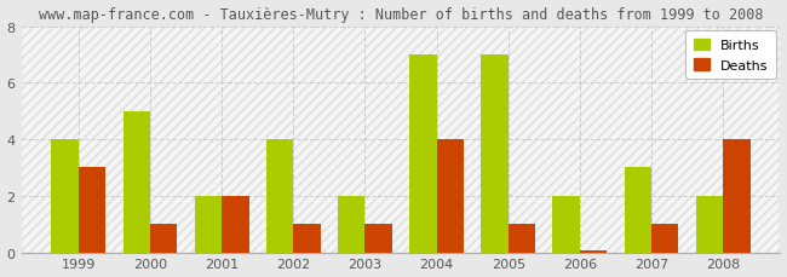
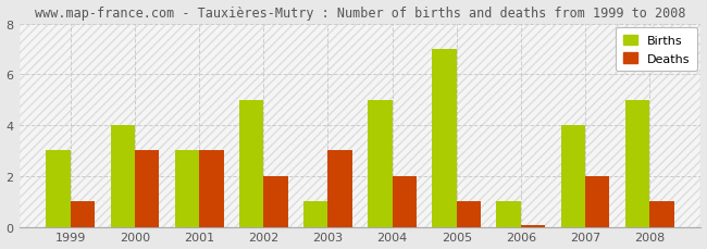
Births/1999: 4 -> 3
Deaths/1999: 3.00 -> 1.00
Births/2000: 5 -> 4
Deaths/2000: 1.00 -> 3.00
Births/2001: 2 -> 3
Deaths/2001: 2.00 -> 3.00
Births/2002: 4 -> 5
Deaths/2002: 1.00 -> 2.00
Births/2003: 2 -> 1
Deaths/2003: 1.00 -> 3.00
Births/2004: 7 -> 5
Deaths/2004: 4.00 -> 2.00
Births/2006: 2 -> 1
Births/2007: 3 -> 4
Deaths/2007: 1.00 -> 2.00
Births/2008: 2 -> 5
Deaths/2008: 4.00 -> 1.00
